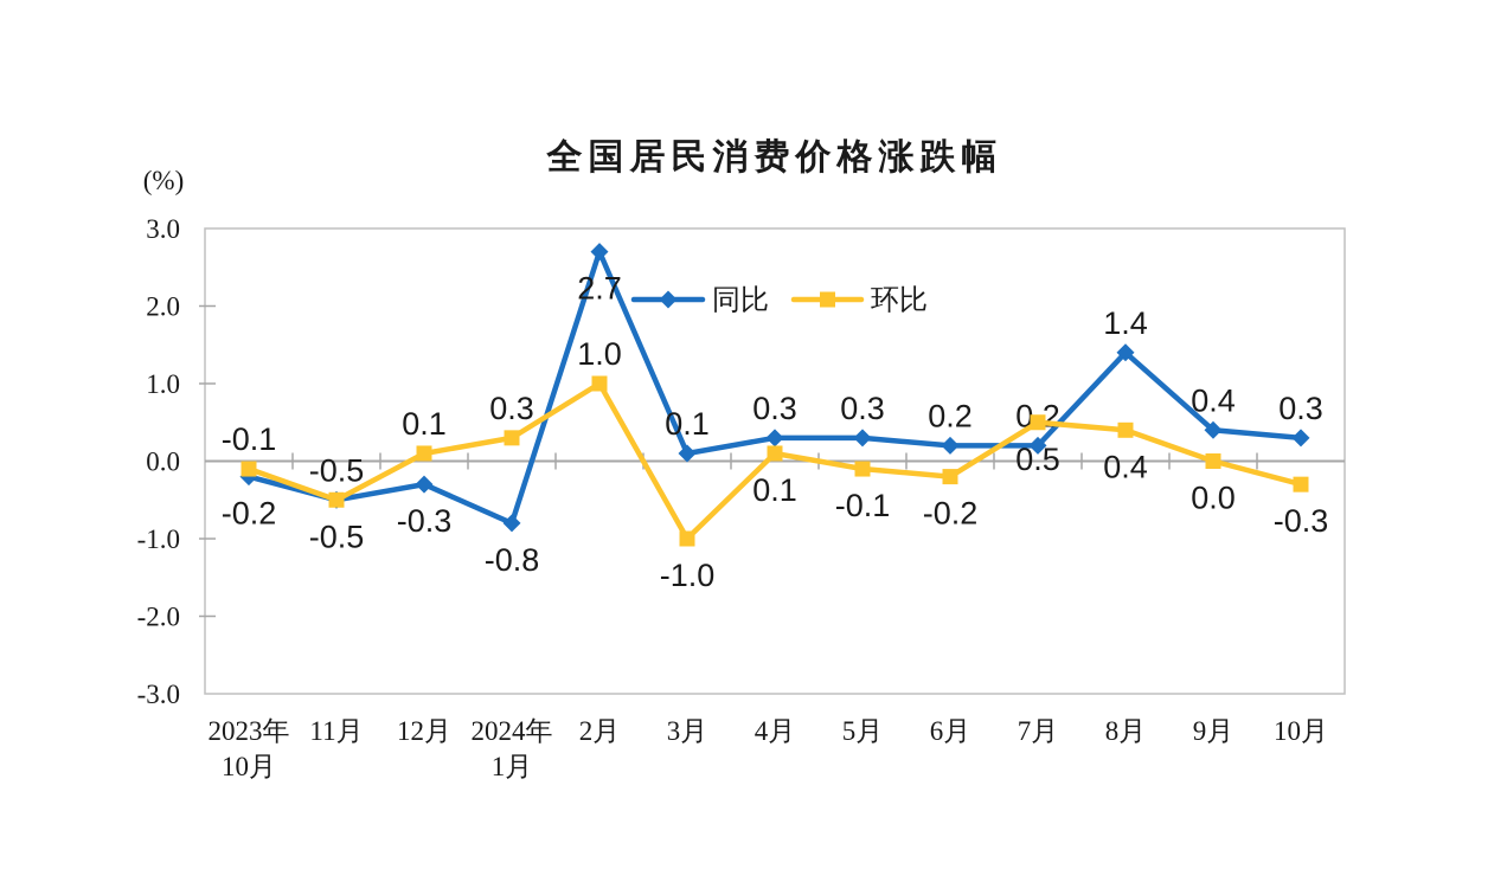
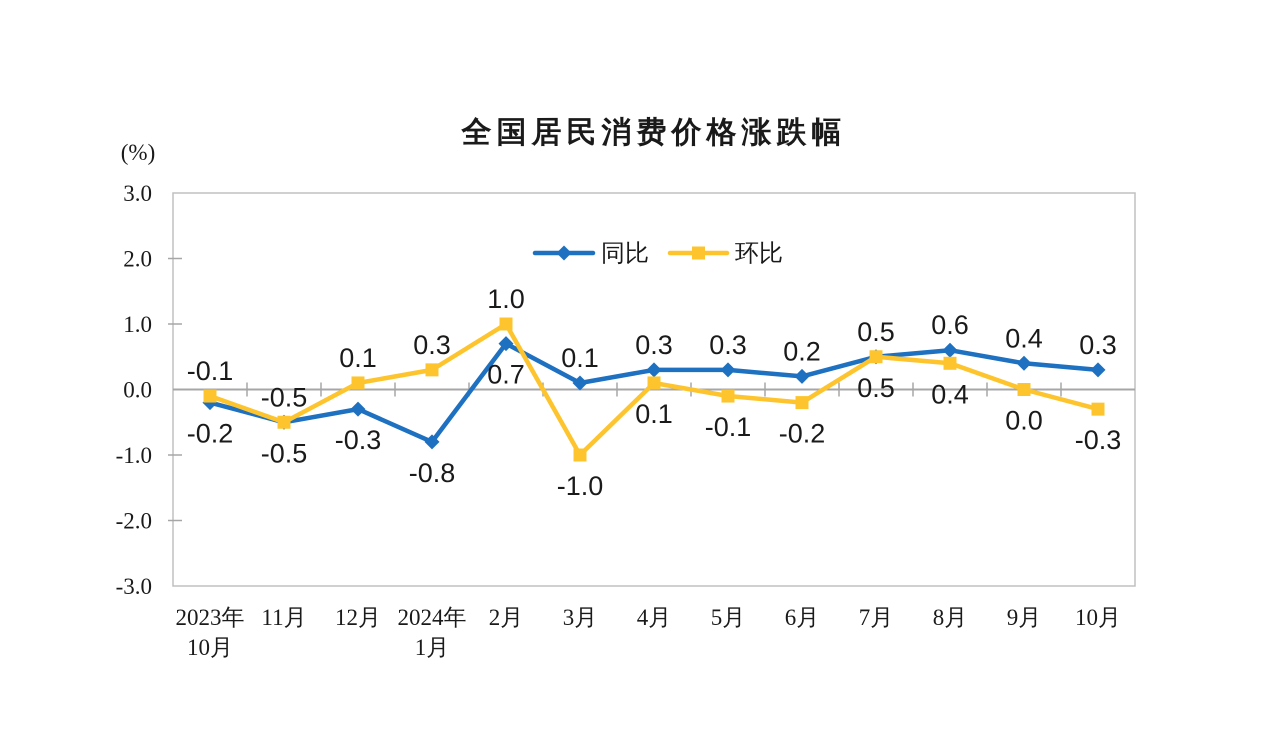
同比/2月: 2.7 -> 0.7
同比/7月: 0.2 -> 0.5
同比/8月: 1.4 -> 0.6
